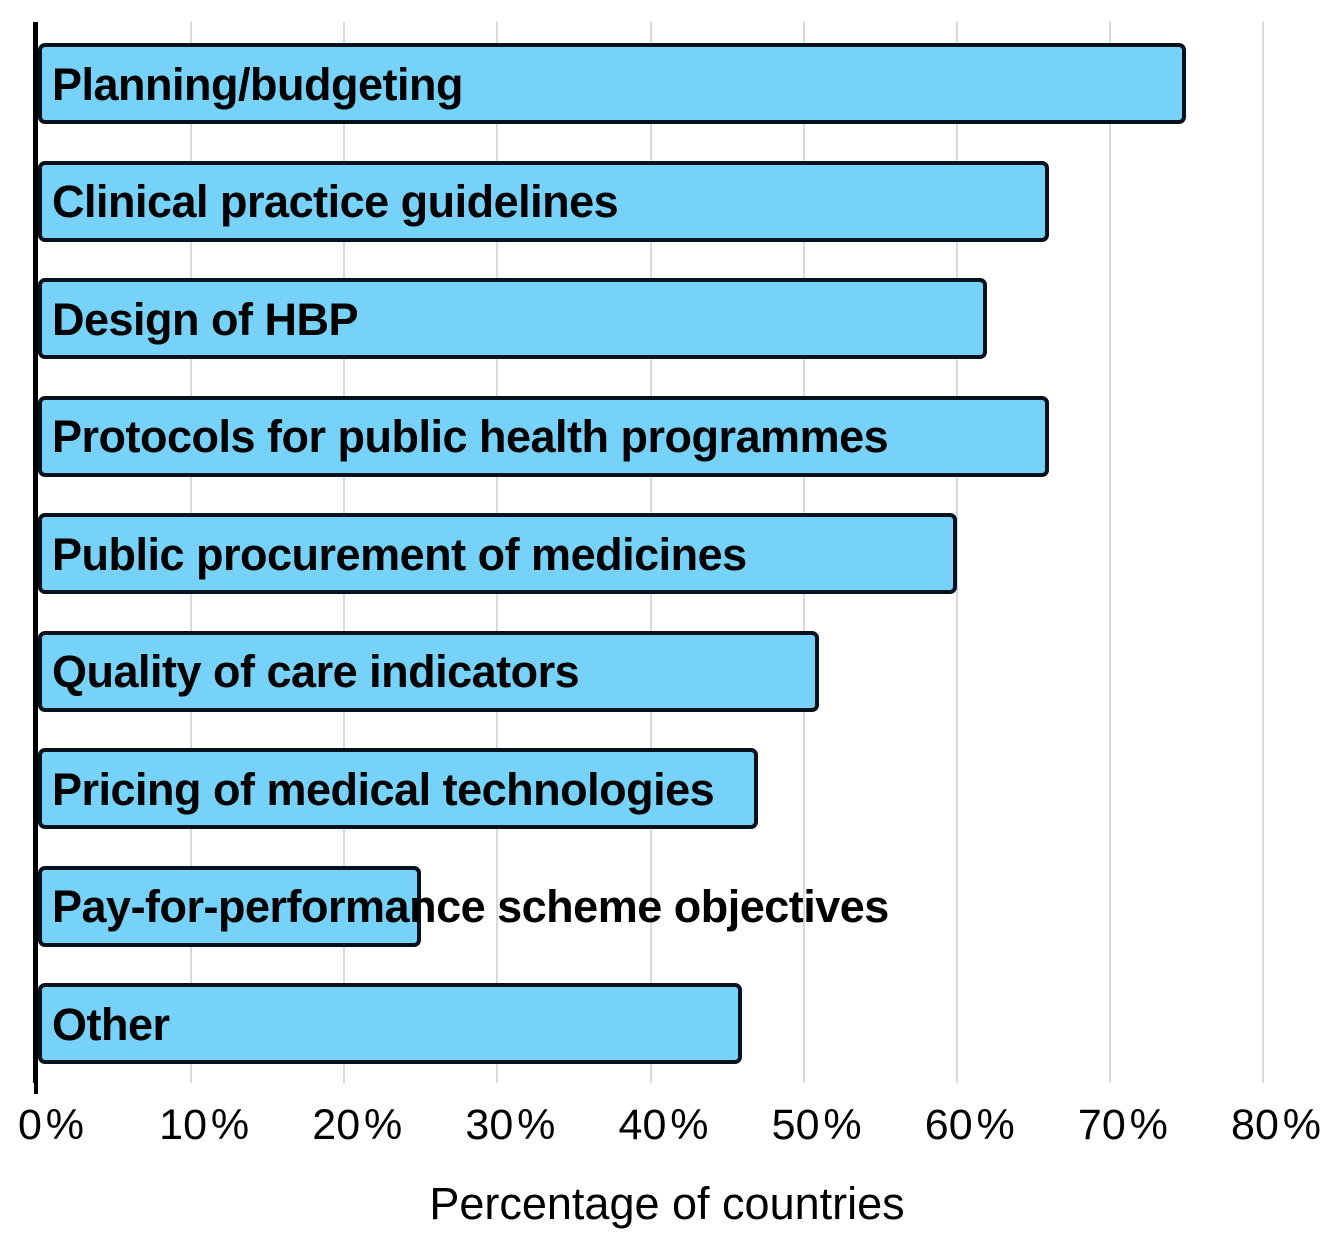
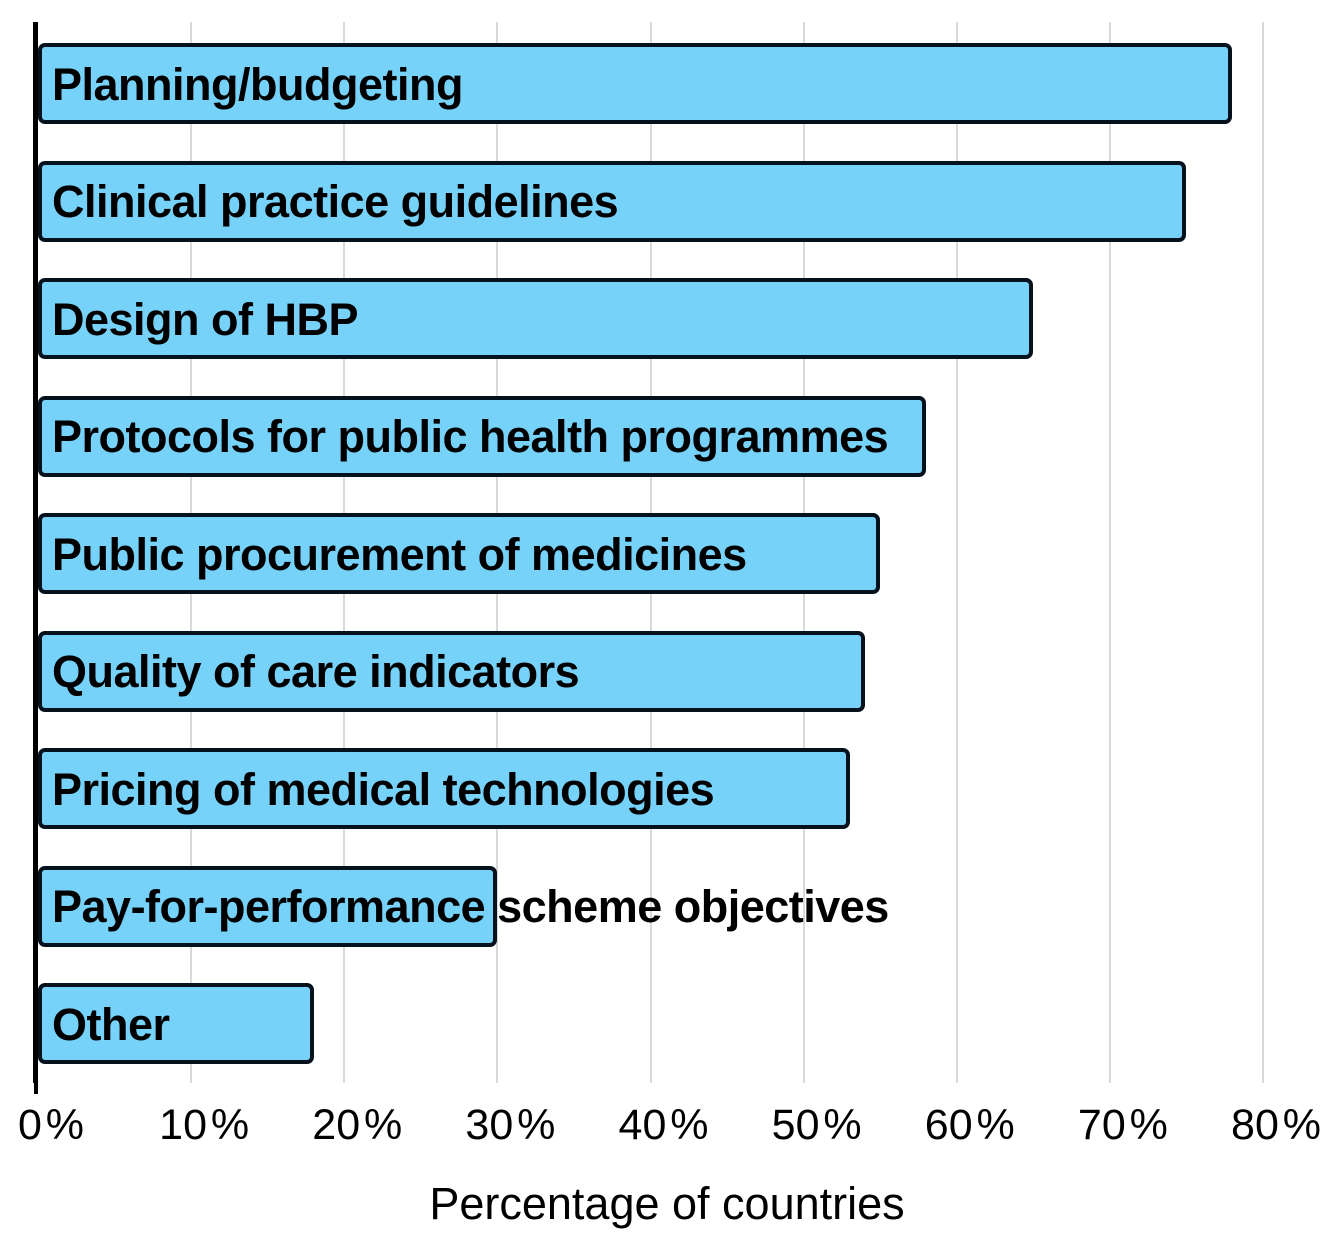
Planning/budgeting: 75 -> 78
Clinical practice guidelines: 66 -> 75
Design of HBP: 62 -> 65
Protocols for public health programmes: 66 -> 58
Public procurement of medicines: 60 -> 55
Quality of care indicators: 51 -> 54
Pricing of medical technologies: 47 -> 53
Pay-for-performance scheme objectives: 25 -> 30
Other: 46 -> 18
